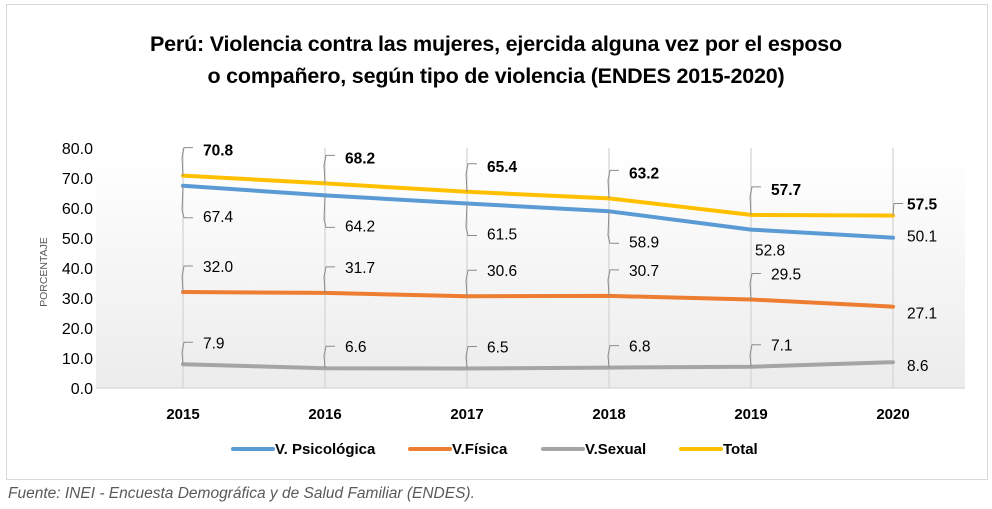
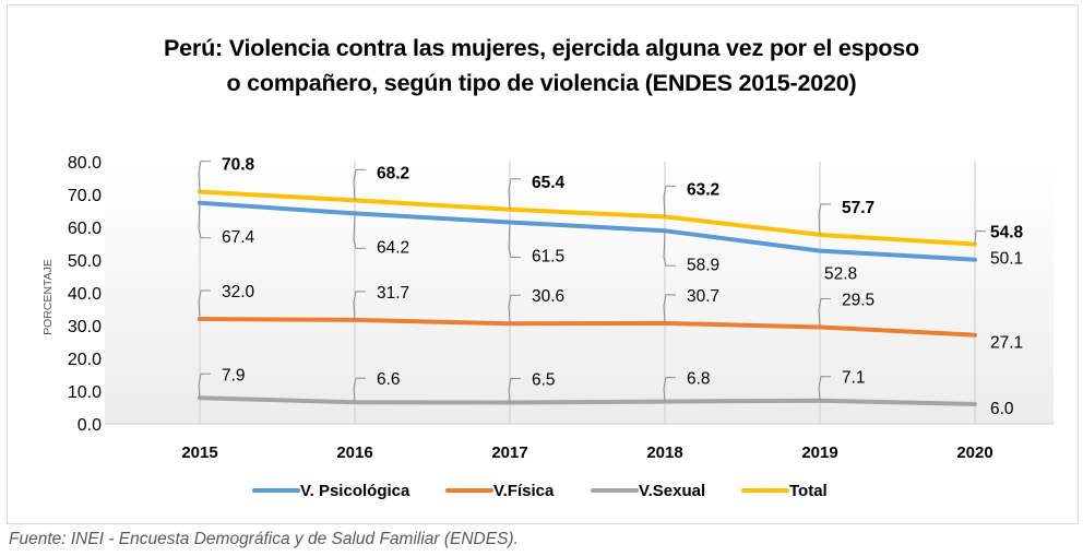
V.Sexual/2020: 8.6 -> 6.0
Total/2020: 57.5 -> 54.8
